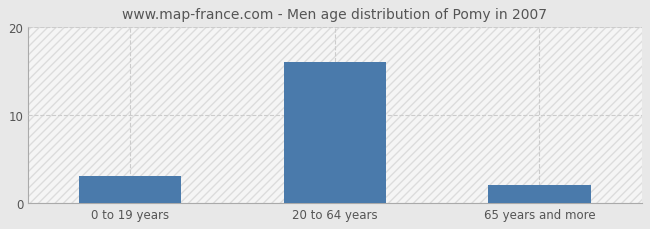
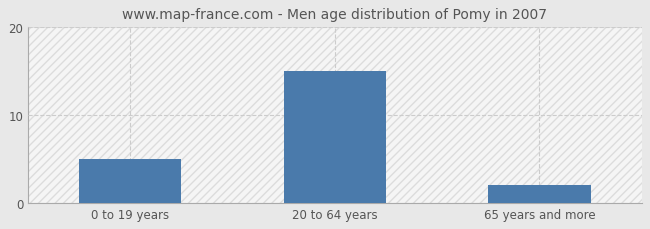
0 to 19 years: 3 -> 5
20 to 64 years: 16 -> 15
